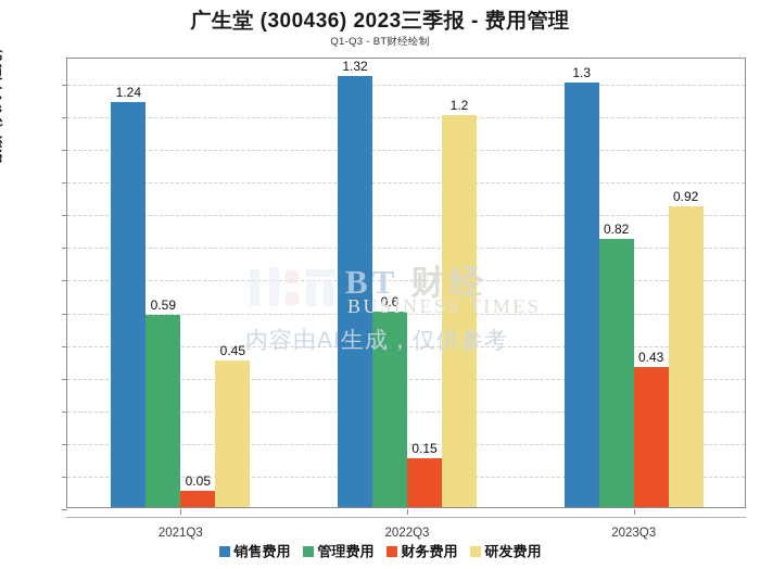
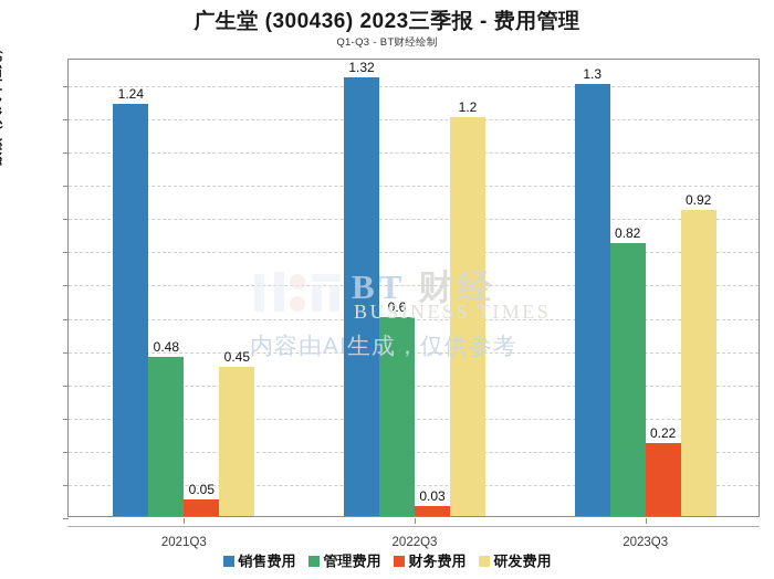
管理费用/2021Q3: 0.59 -> 0.48
财务费用/2022Q3: 0.15 -> 0.03
财务费用/2023Q3: 0.43 -> 0.22
